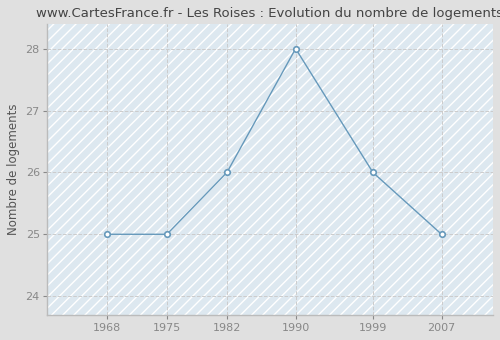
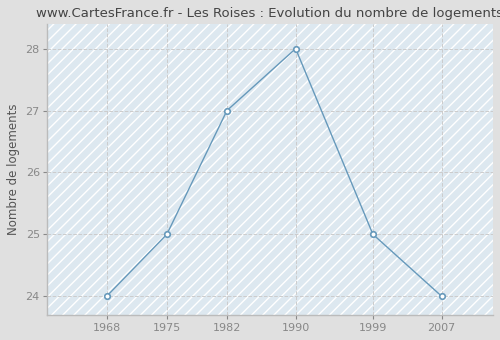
1968: 25 -> 24
1982: 26 -> 27
1999: 26 -> 25
2007: 25 -> 24
